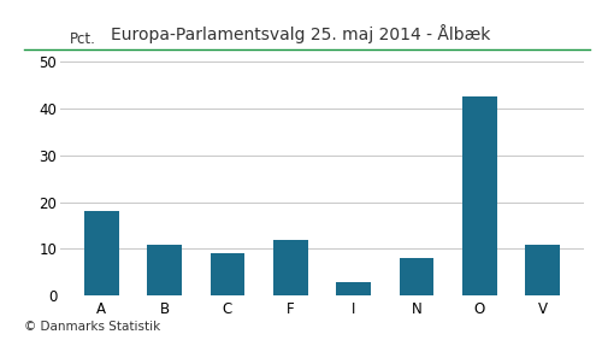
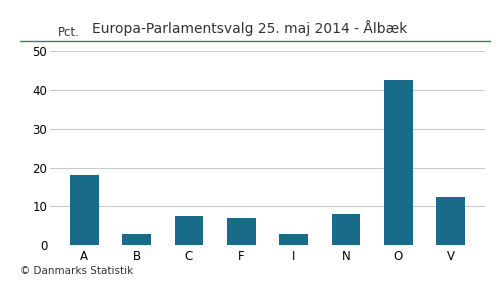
B: 11.0 -> 3.0
C: 9.0 -> 7.5
F: 12.0 -> 7.0
V: 11.0 -> 12.5
